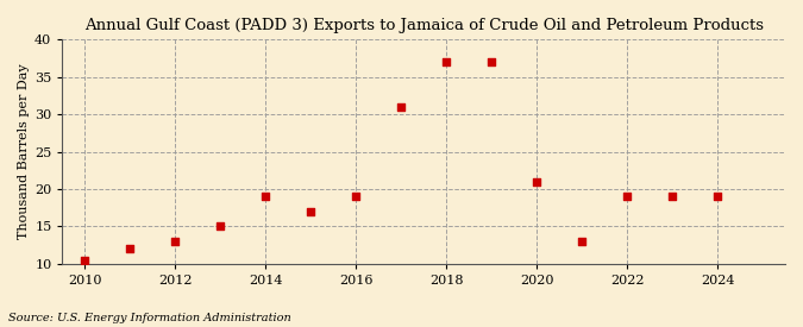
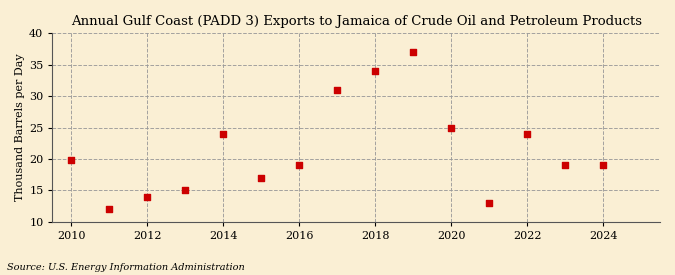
2010: 10.5 -> 19.8
2012: 13.0 -> 14.0
2014: 19.0 -> 24.0
2018: 37.0 -> 34.0
2020: 21.0 -> 25.0
2022: 19.0 -> 24.0
